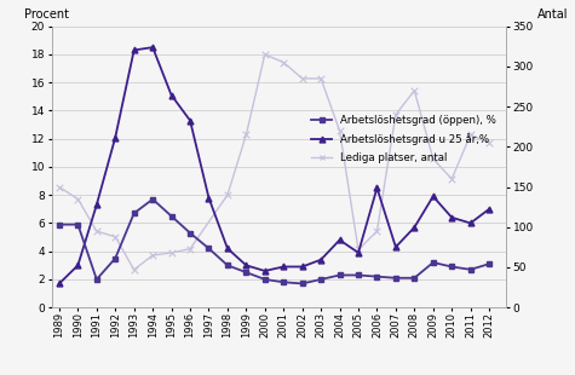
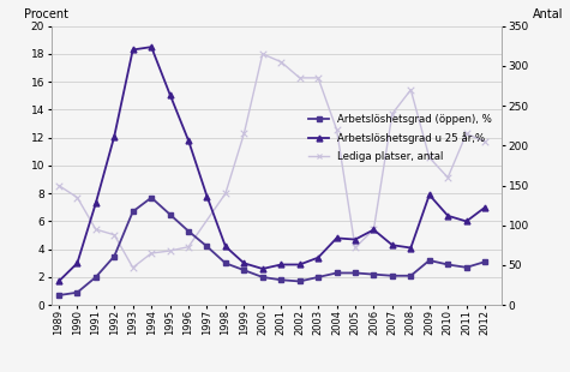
Arbetslöshetsgrad (öppen), %/1989: 5.9 -> 0.7
Arbetslöshetsgrad (öppen), %/1990: 5.9 -> 0.9
Arbetslöshetsgrad u 25 år,%/1996: 13.3 -> 11.8
Arbetslöshetsgrad u 25 år,%/2005: 3.9 -> 4.7
Arbetslöshetsgrad u 25 år,%/2006: 8.5 -> 5.4
Arbetslöshetsgrad u 25 år,%/2008: 5.7 -> 4.1
